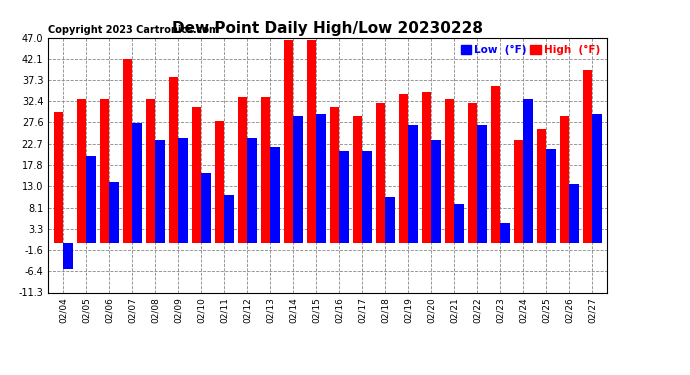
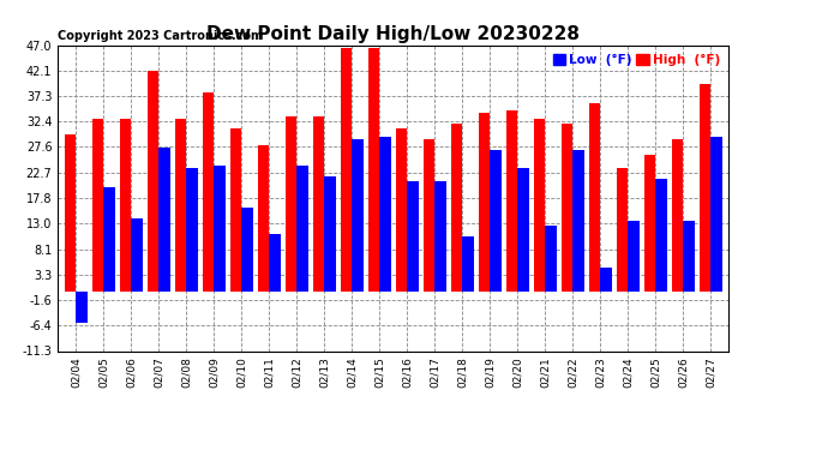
Low (°F)/02/21: 9.0 -> 12.5
Low (°F)/02/24: 33.0 -> 13.5
